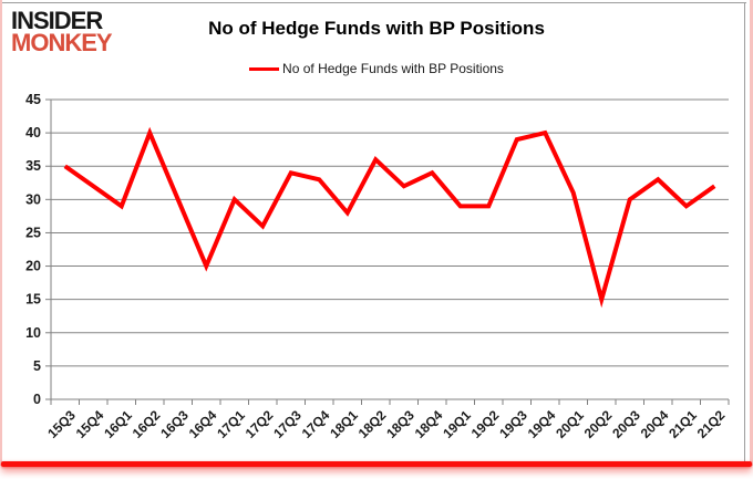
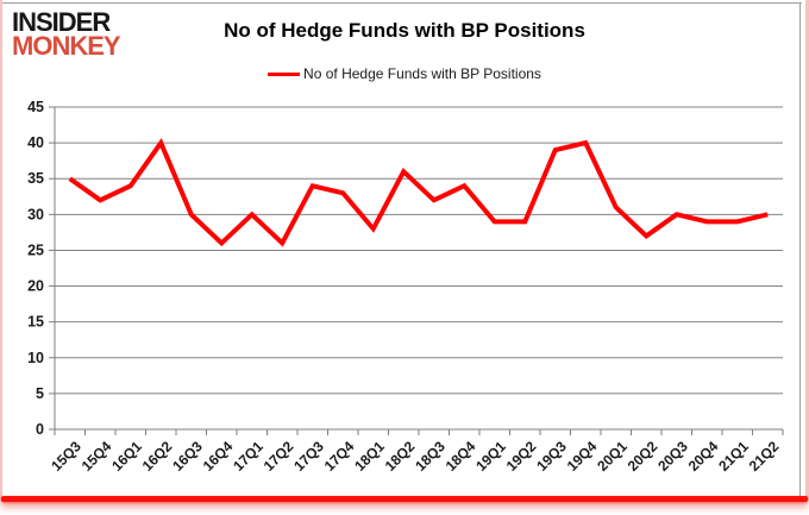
16Q1: 29 -> 34
16Q4: 20 -> 26
20Q2: 15 -> 27
20Q4: 33 -> 29
21Q2: 32 -> 30
